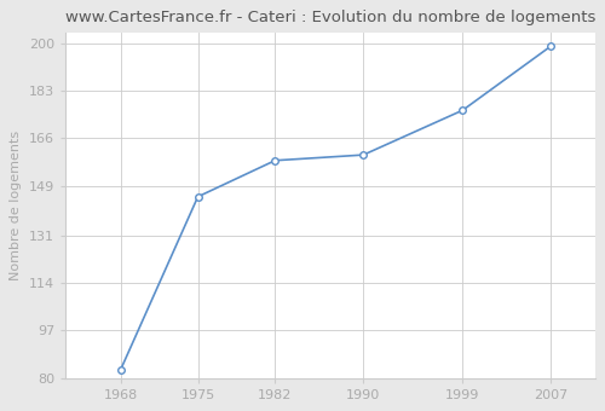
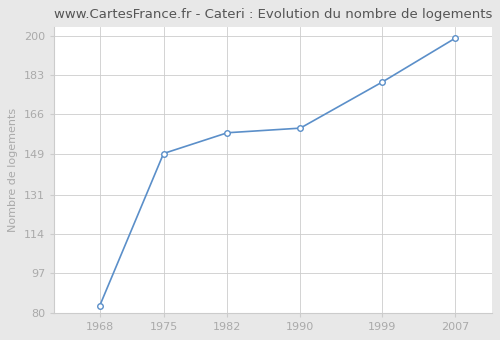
1975: 145 -> 149
1999: 176 -> 180
